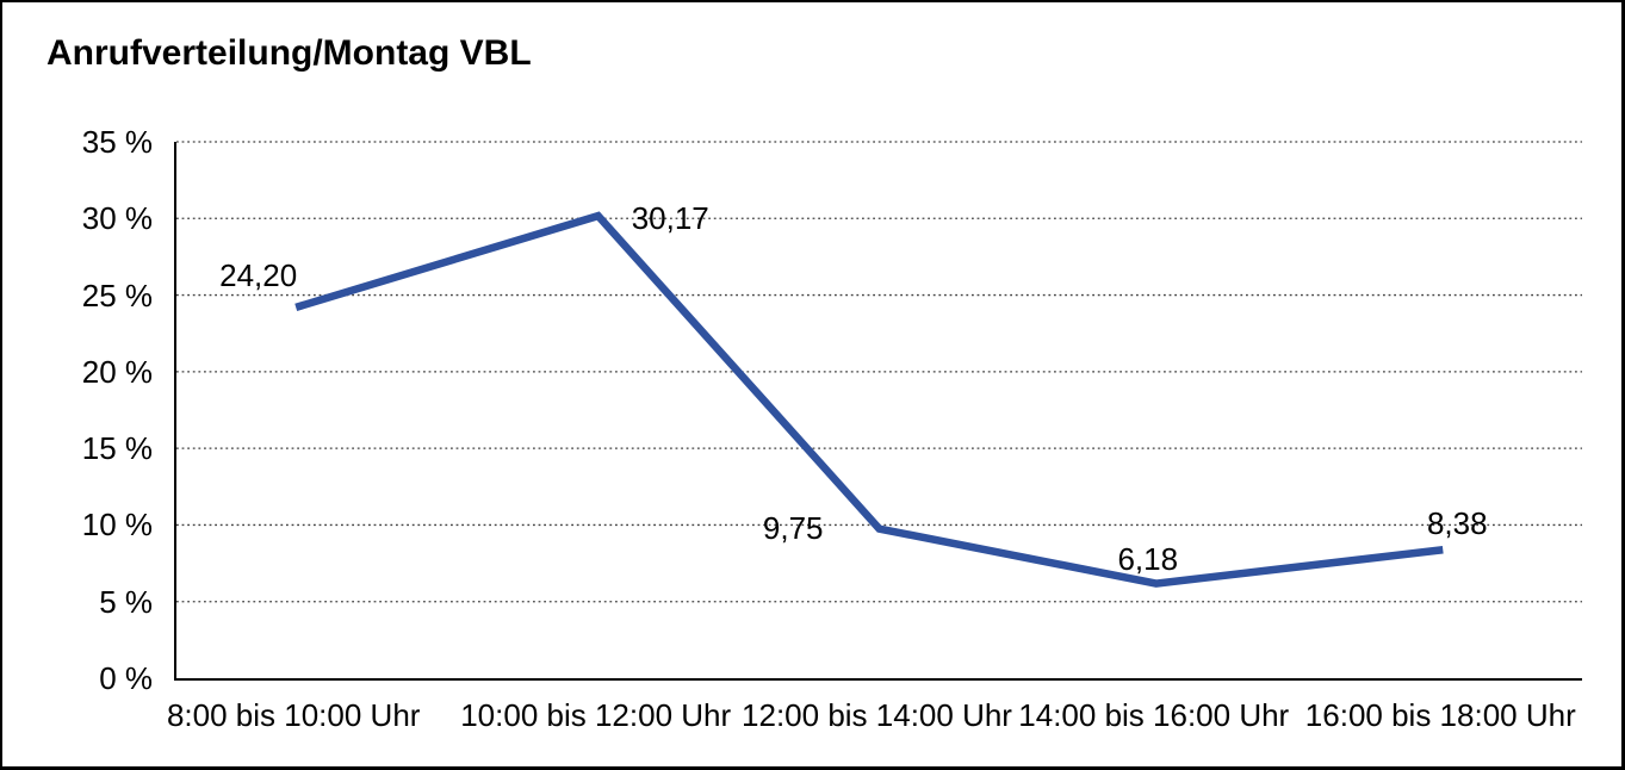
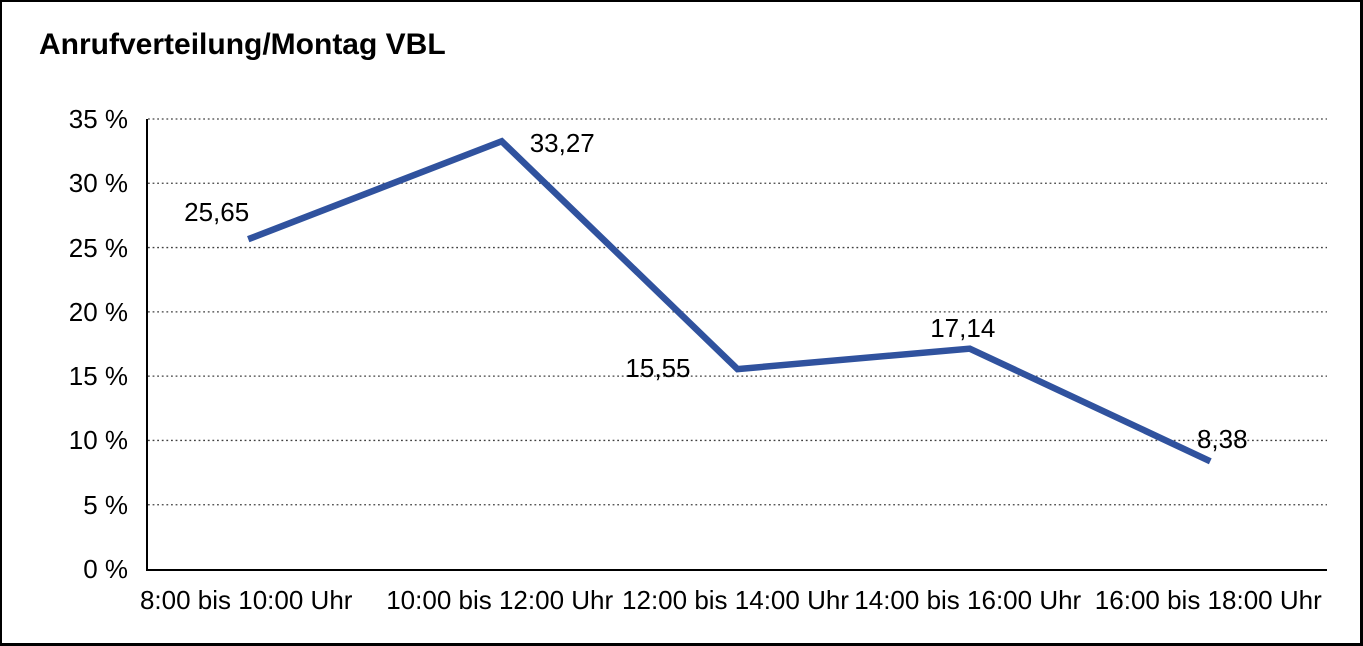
8:00 bis 10:00 Uhr: 24,20 -> 25,65
10:00 bis 12:00 Uhr: 30,17 -> 33,27
12:00 bis 14:00 Uhr: 9,75 -> 15,55
14:00 bis 16:00 Uhr: 6,18 -> 17,14
